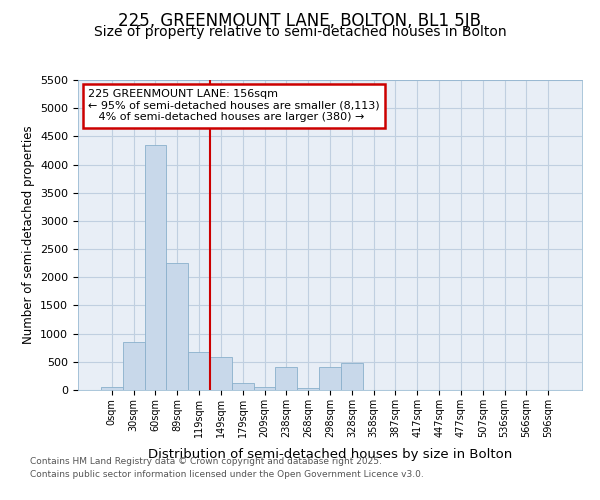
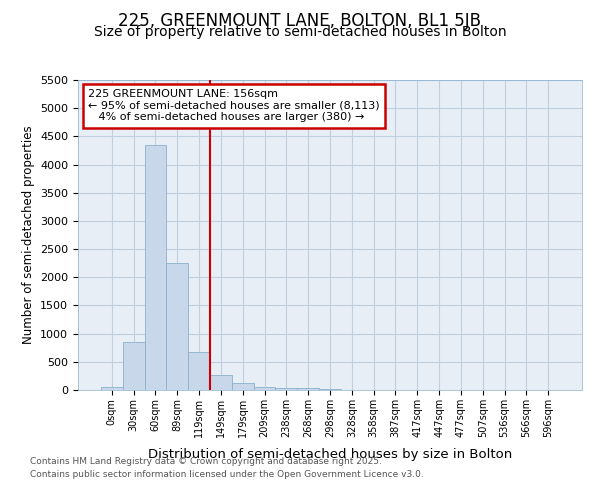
149sqm: 580 -> 260
238sqm: 400 -> 40
298sqm: 400 -> 10
328sqm: 480 -> 0
